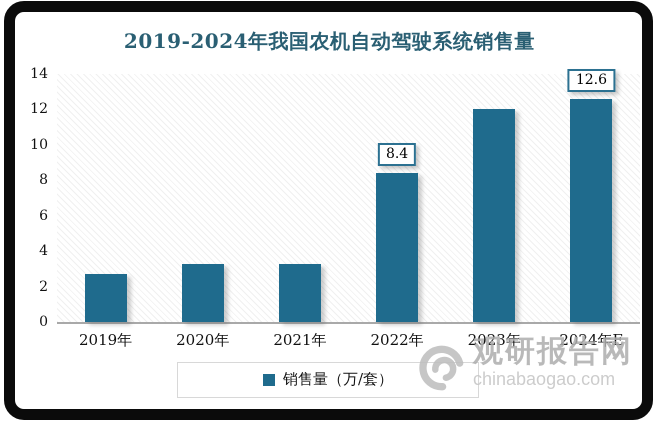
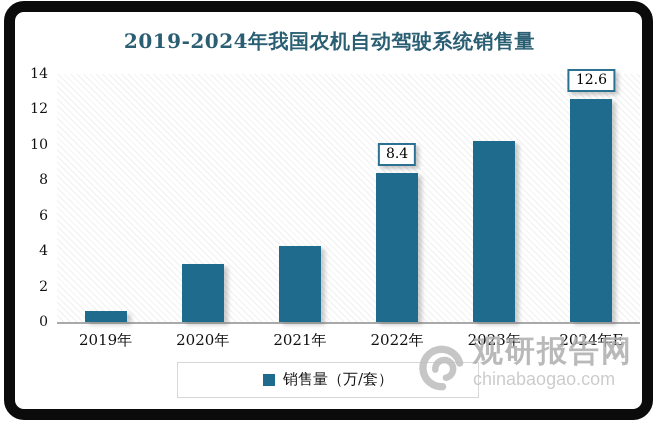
2019年: 2.7 -> 0.6
2021年: 3.3 -> 4.3
2023年: 12.0 -> 10.2
